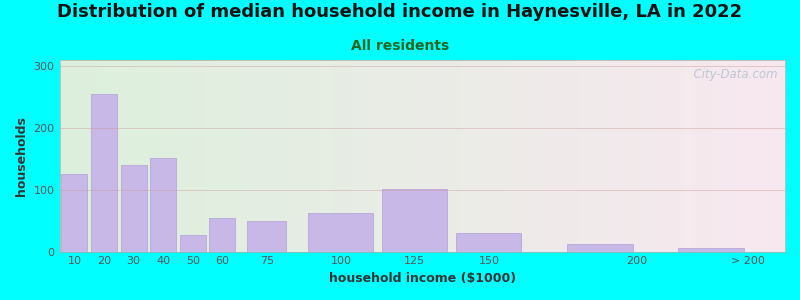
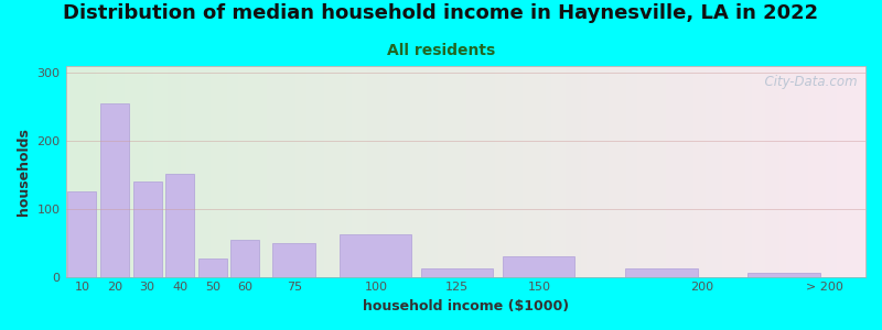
125: 102 -> 12
